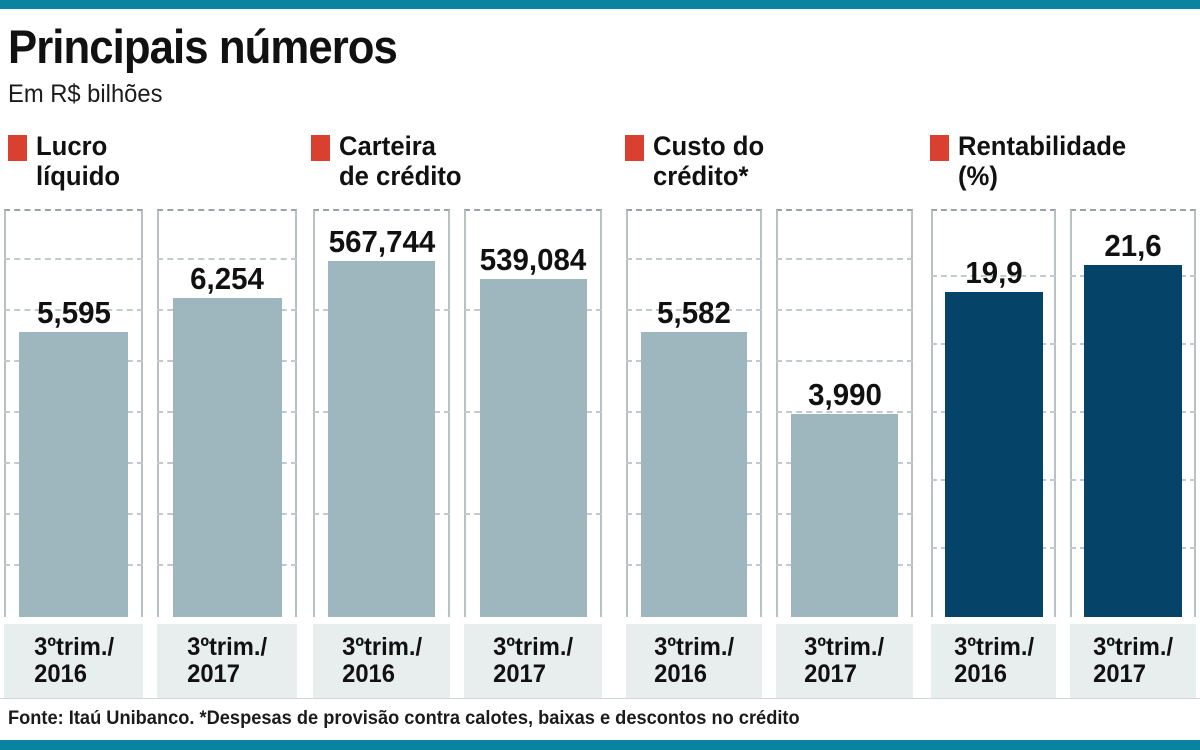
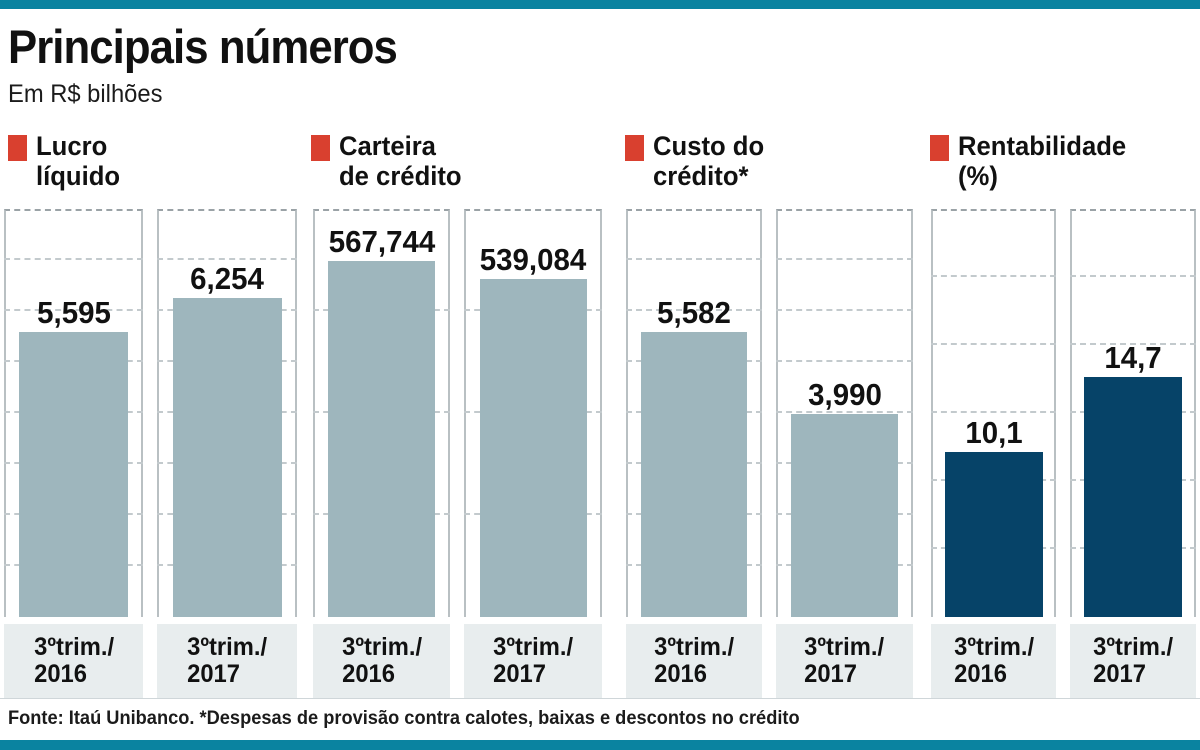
Rentabilidade (%)/3ºtrim./ 2016: 19,9 -> 10,1
Rentabilidade (%)/3ºtrim./ 2017: 21,6 -> 14,7
